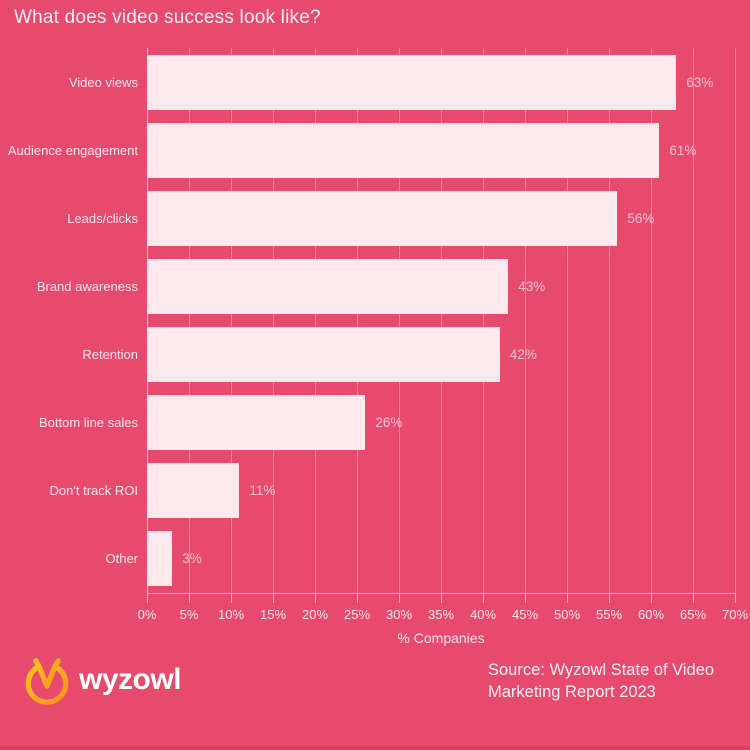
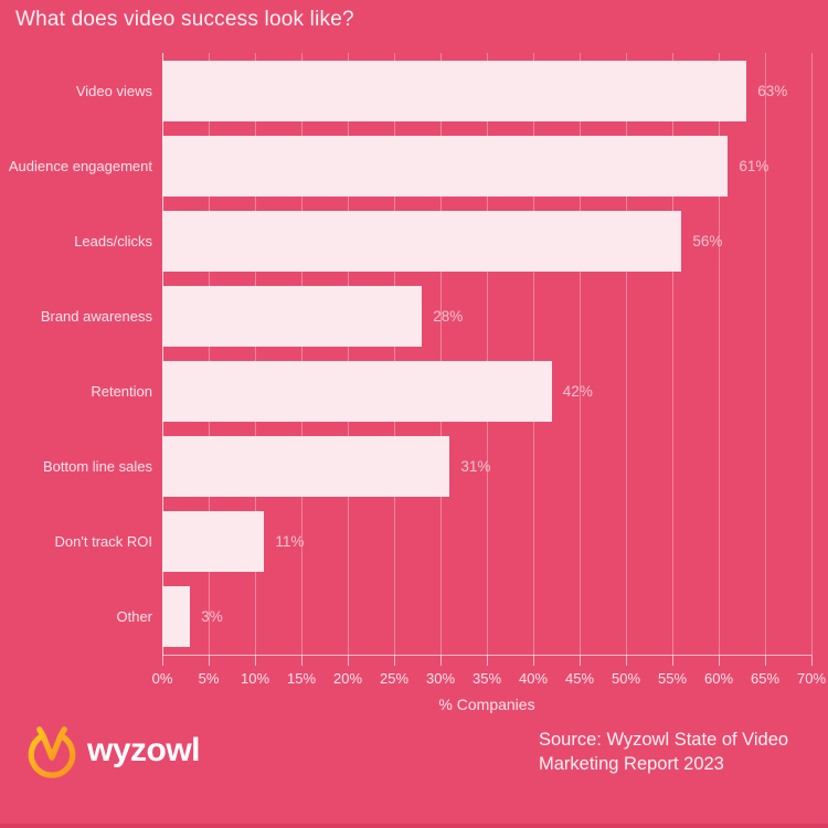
Brand awareness: 43% -> 28%
Bottom line sales: 26% -> 31%
